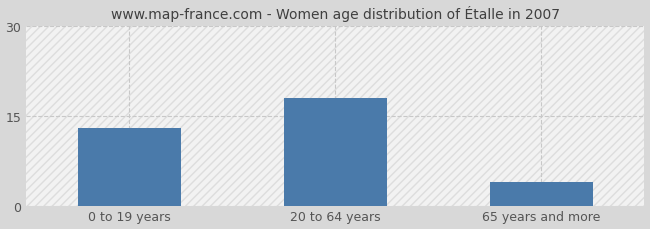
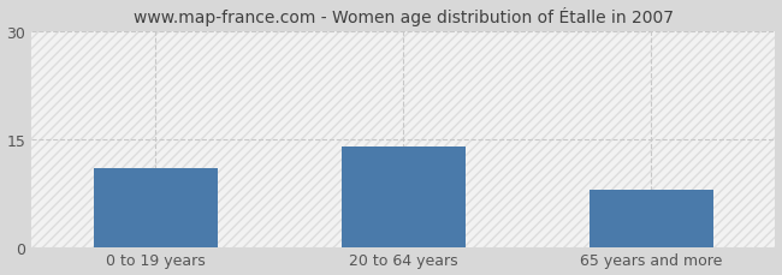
0 to 19 years: 13 -> 11
20 to 64 years: 18 -> 14
65 years and more: 4 -> 8
